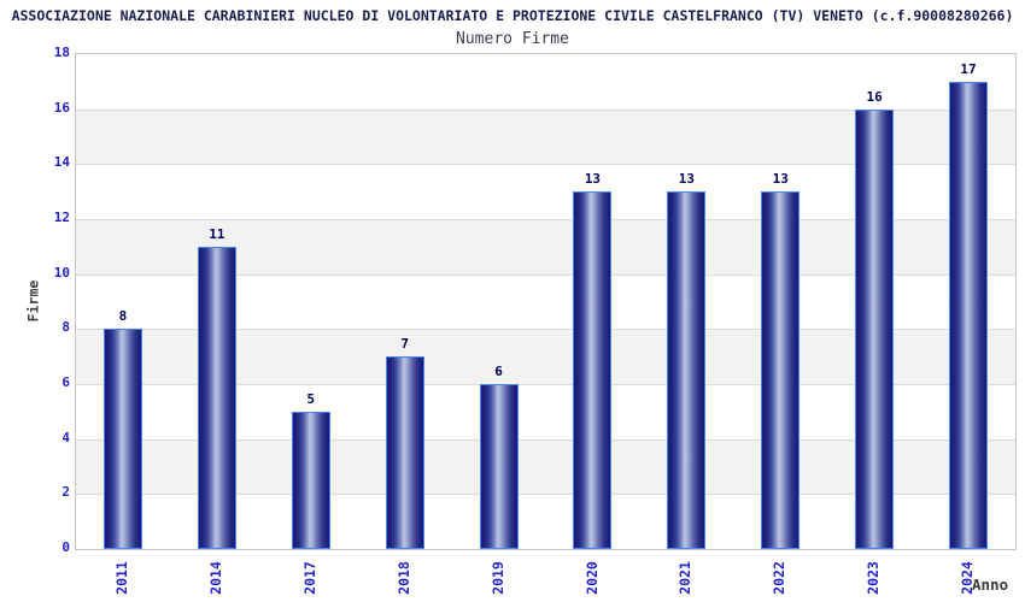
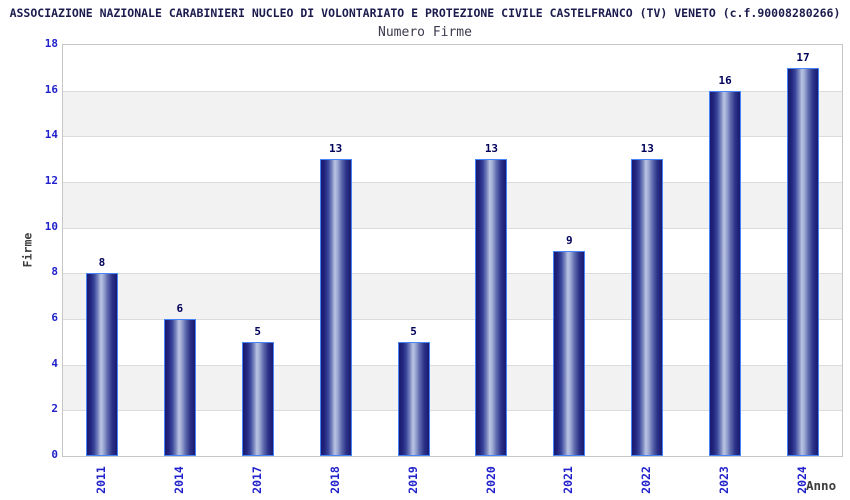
2014: 11 -> 6
2018: 7 -> 13
2019: 6 -> 5
2021: 13 -> 9
